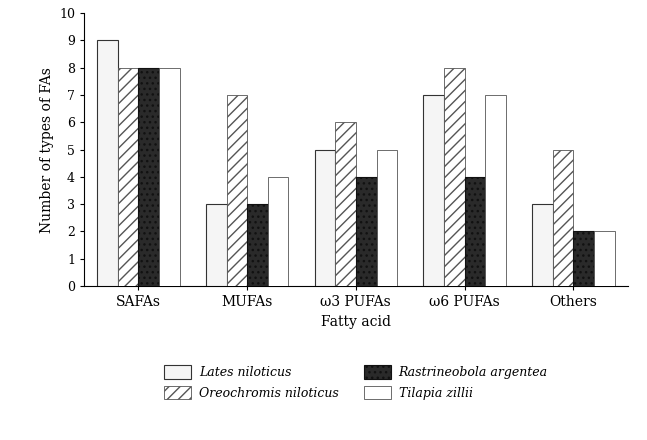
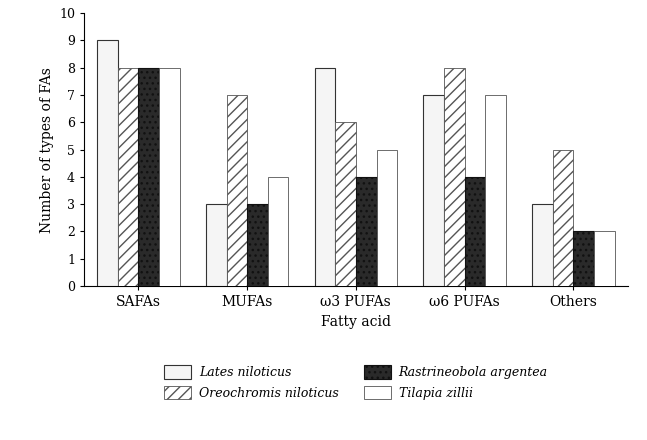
Lates niloticus/ω3 PUFAs: 5 -> 8
